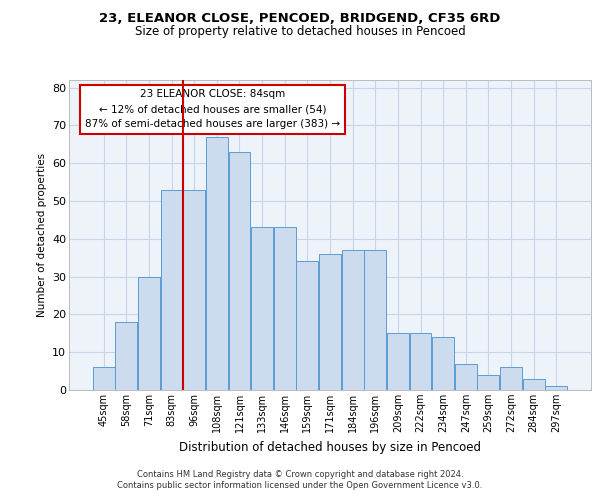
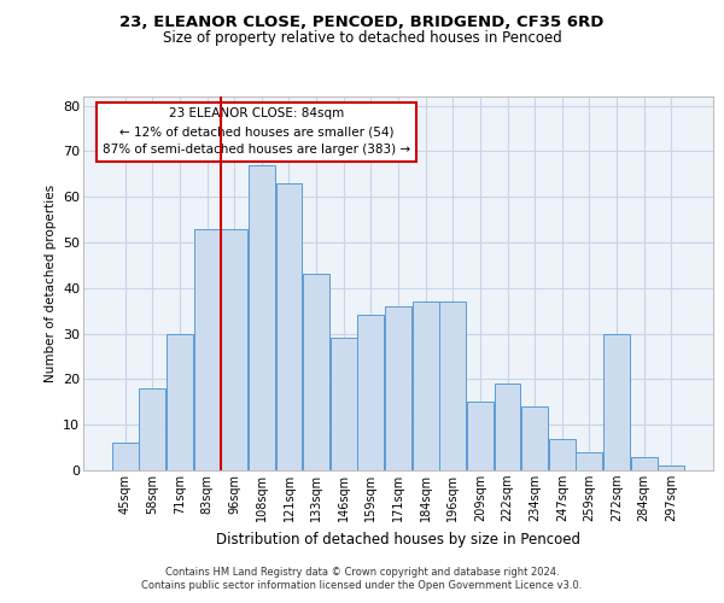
146sqm: 43 -> 29
222sqm: 15 -> 19
272sqm: 6 -> 30
